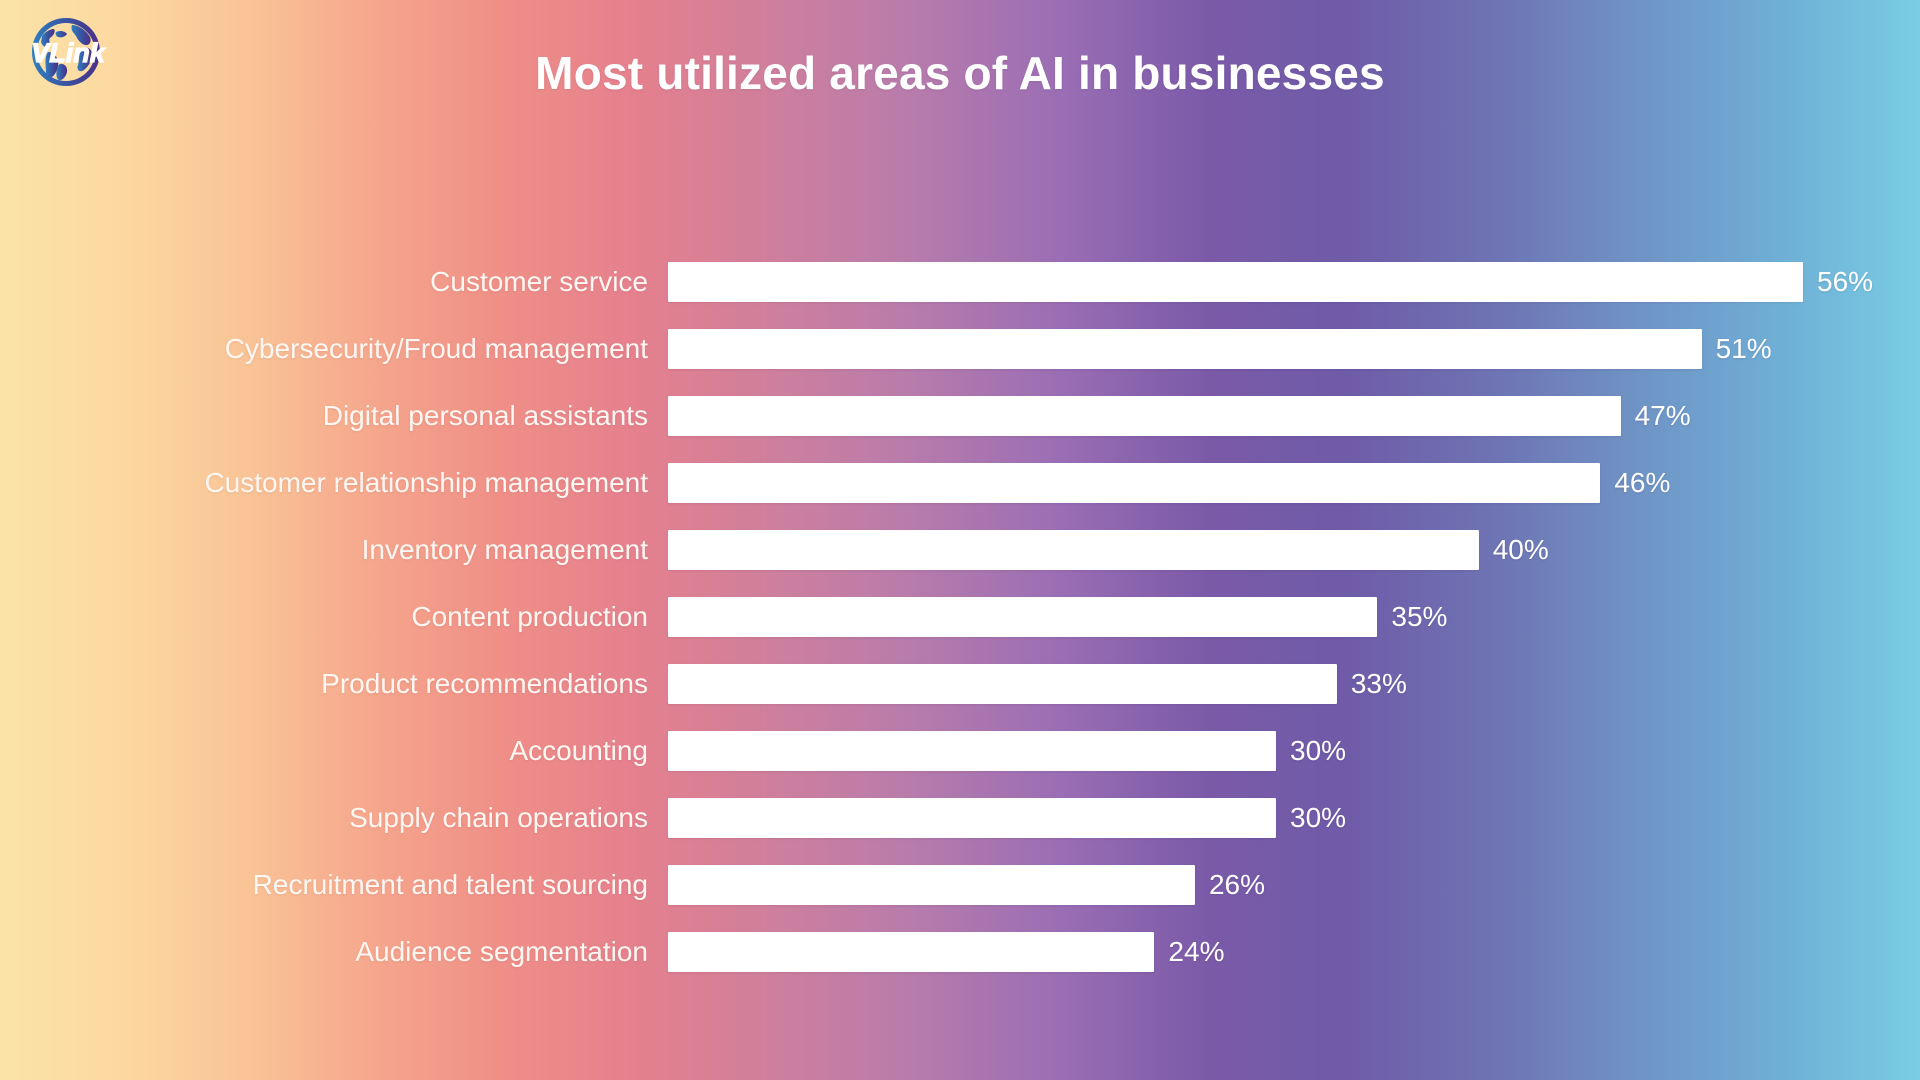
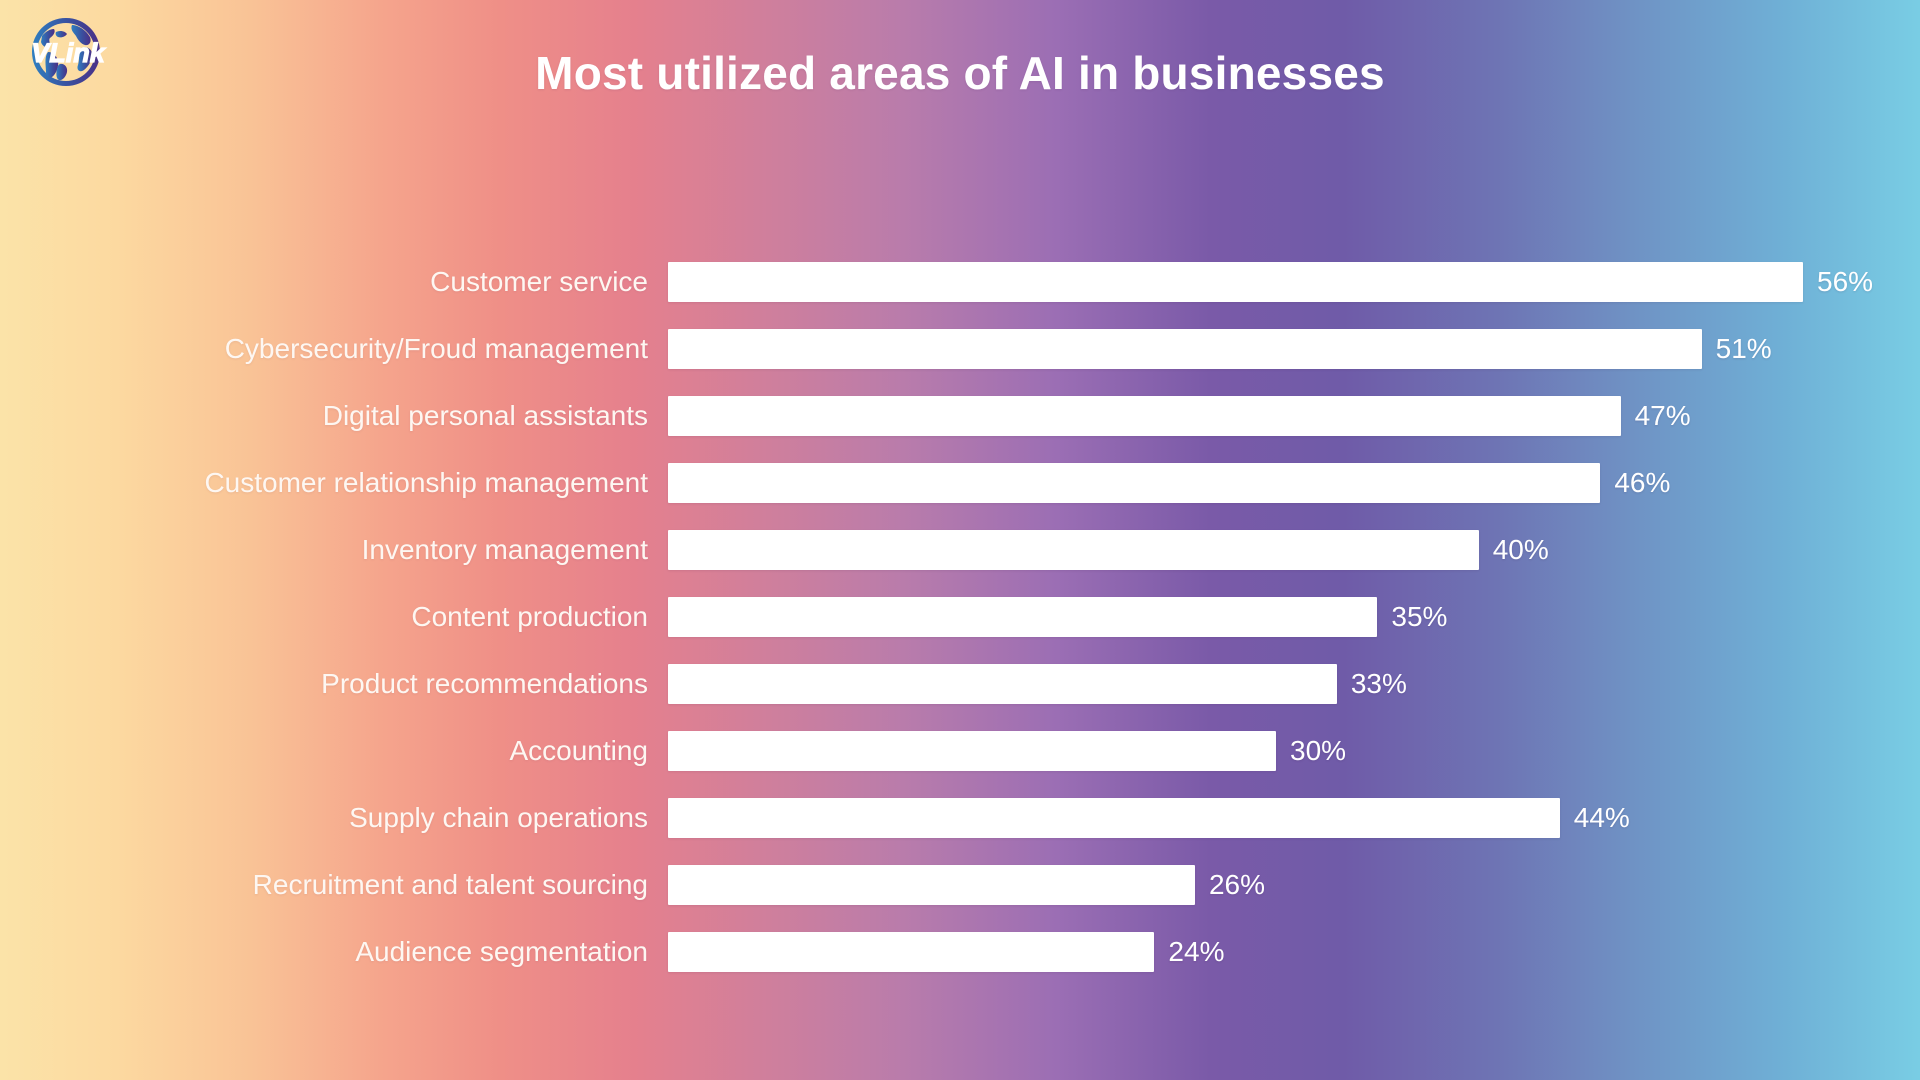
Supply chain operations: 30% -> 44%
